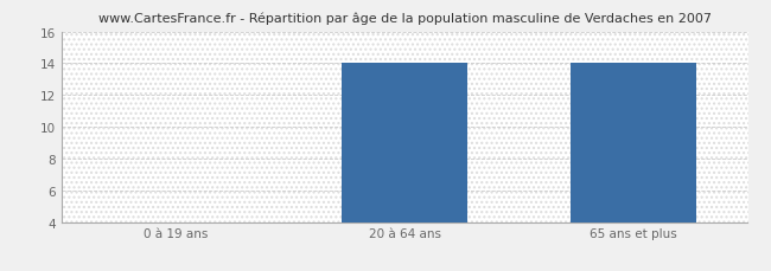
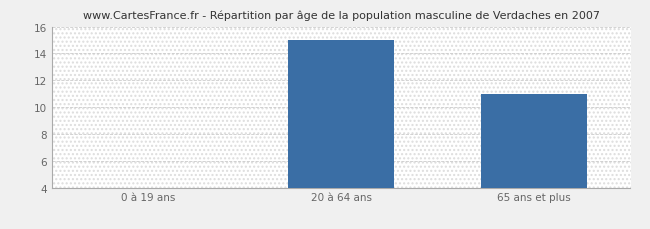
20 à 64 ans: 14 -> 15
65 ans et plus: 14 -> 11
